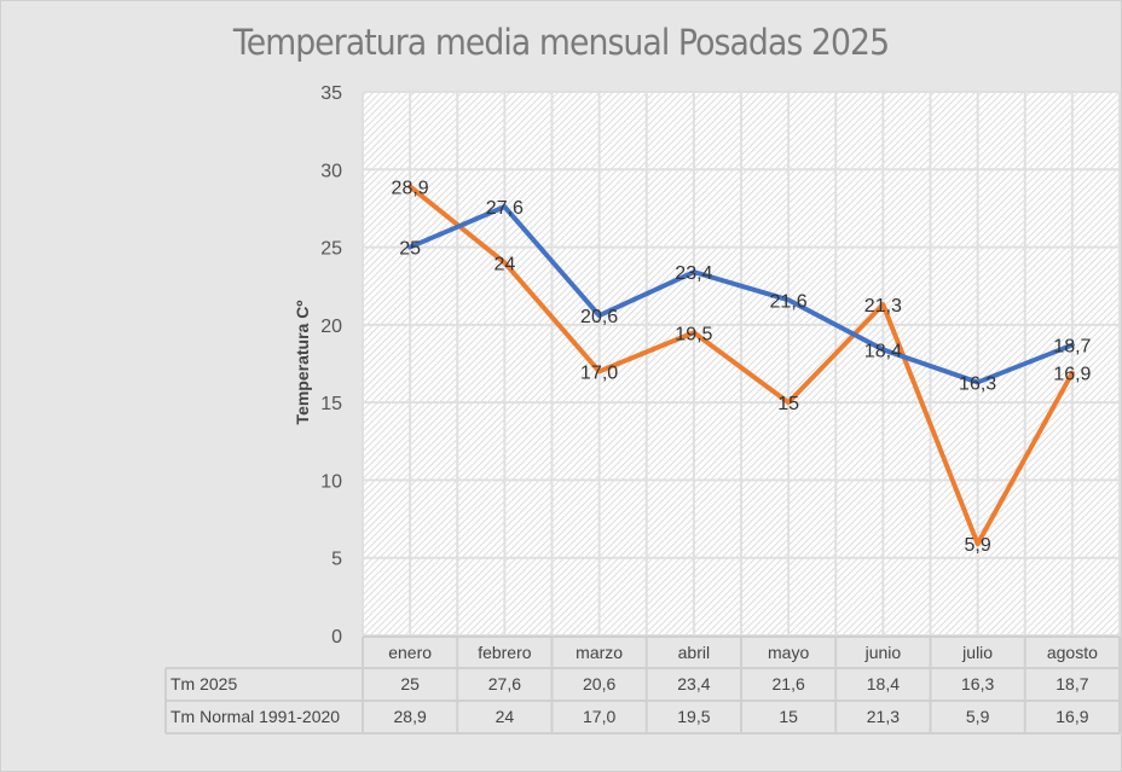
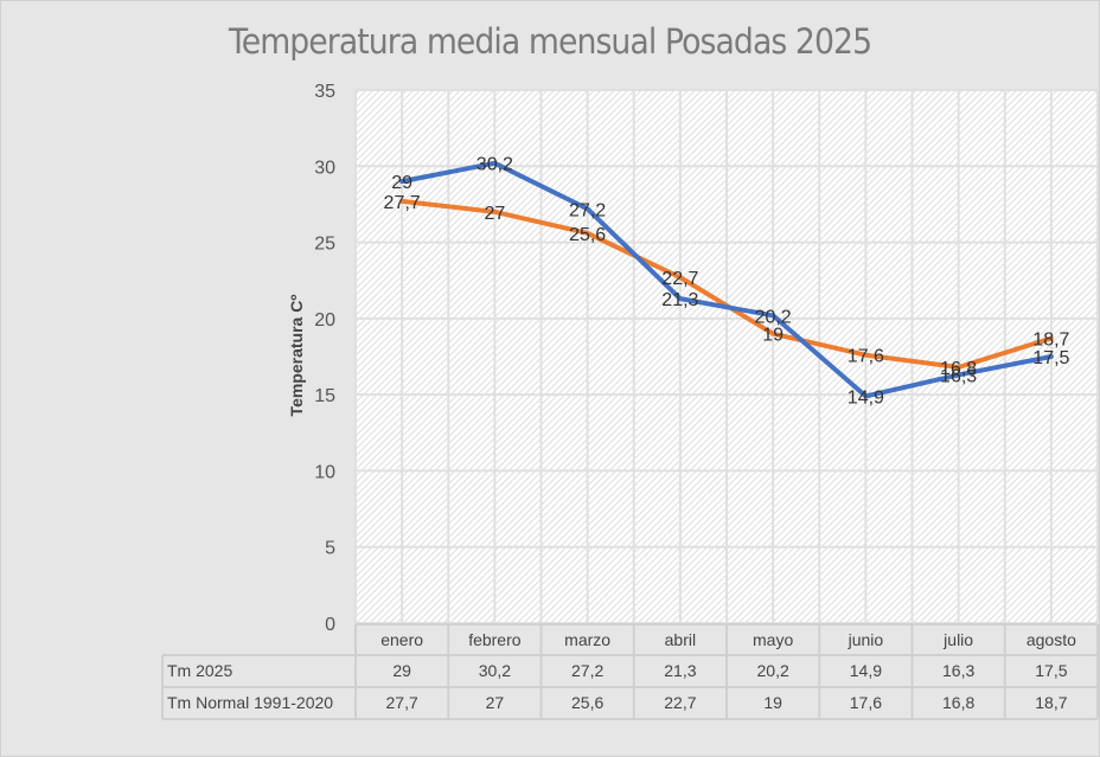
Tm 2025/enero: 25 -> 29
Tm Normal 1991-2020/enero: 28,9 -> 27,7
Tm 2025/febrero: 27,6 -> 30,2
Tm Normal 1991-2020/febrero: 24 -> 27
Tm 2025/marzo: 20,6 -> 27,2
Tm Normal 1991-2020/marzo: 17,0 -> 25,6
Tm 2025/abril: 23,4 -> 21,3
Tm Normal 1991-2020/abril: 19,5 -> 22,7
Tm 2025/mayo: 21,6 -> 20,2
Tm Normal 1991-2020/mayo: 15 -> 19
Tm 2025/junio: 18,4 -> 14,9
Tm Normal 1991-2020/junio: 21,3 -> 17,6
Tm Normal 1991-2020/julio: 5,9 -> 16,8
Tm 2025/agosto: 18,7 -> 17,5
Tm Normal 1991-2020/agosto: 16,9 -> 18,7
